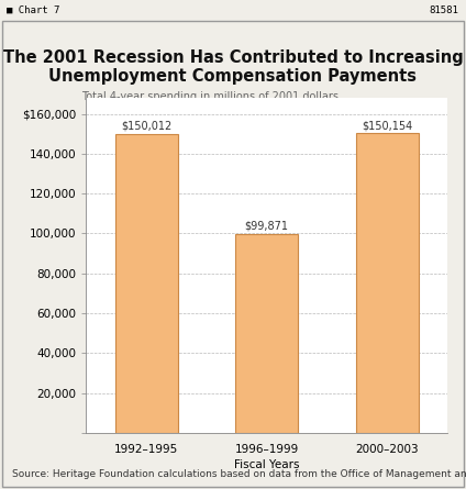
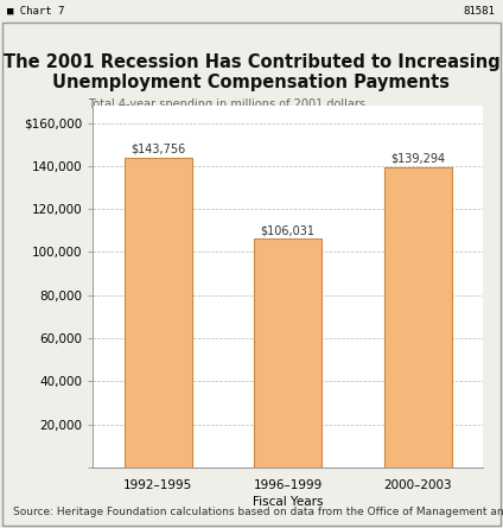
1992–1995: $150,012 -> $143,756
1996–1999: $99,871 -> $106,031
2000–2003: $150,154 -> $139,294
